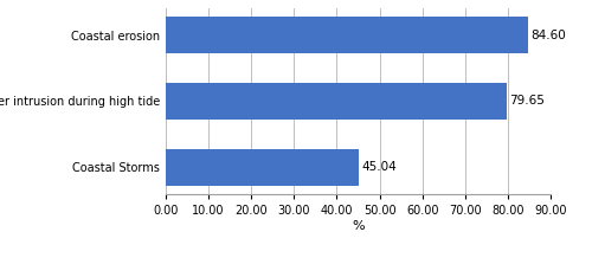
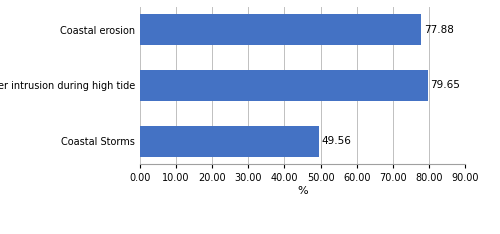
Coastal erosion: 84.60 -> 77.88
Coastal Storms: 45.04 -> 49.56
